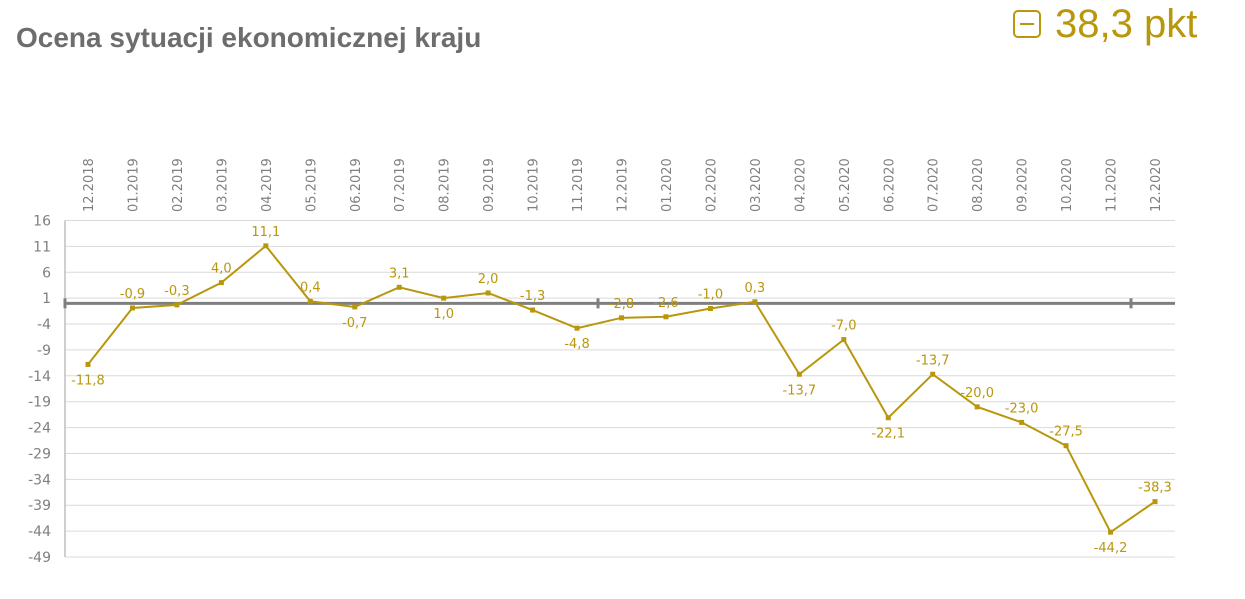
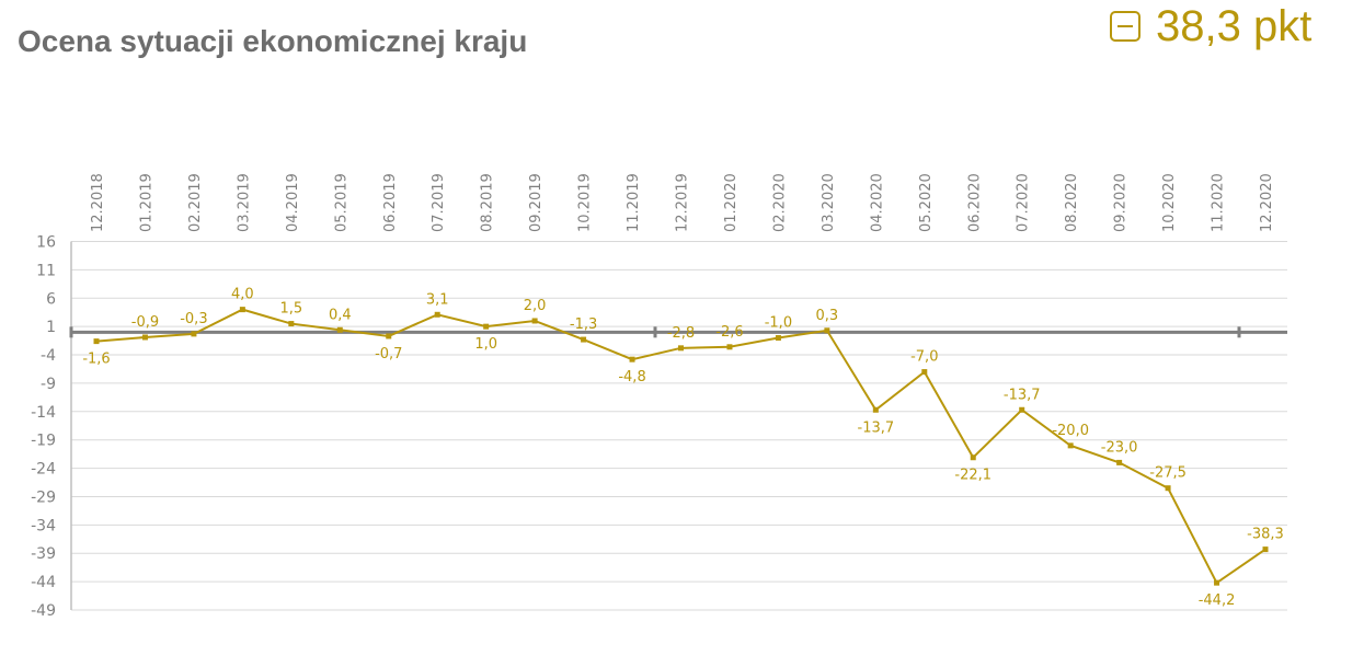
12.2018: -11,8 -> -1,6
04.2019: 11,1 -> 1,5
